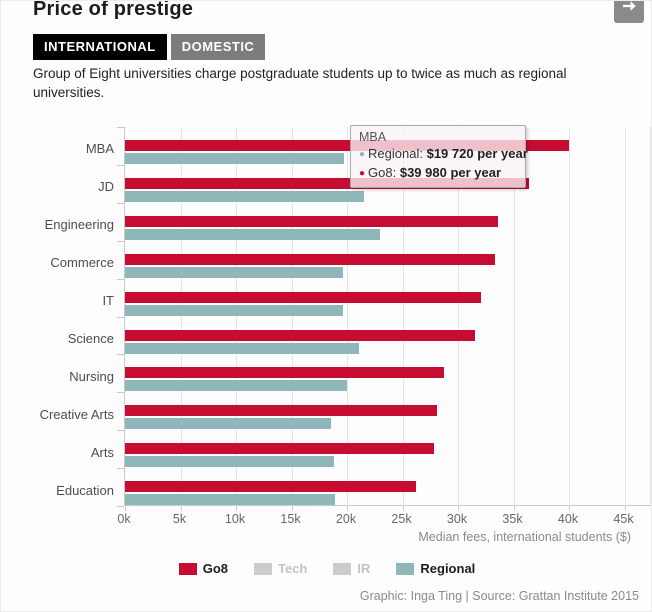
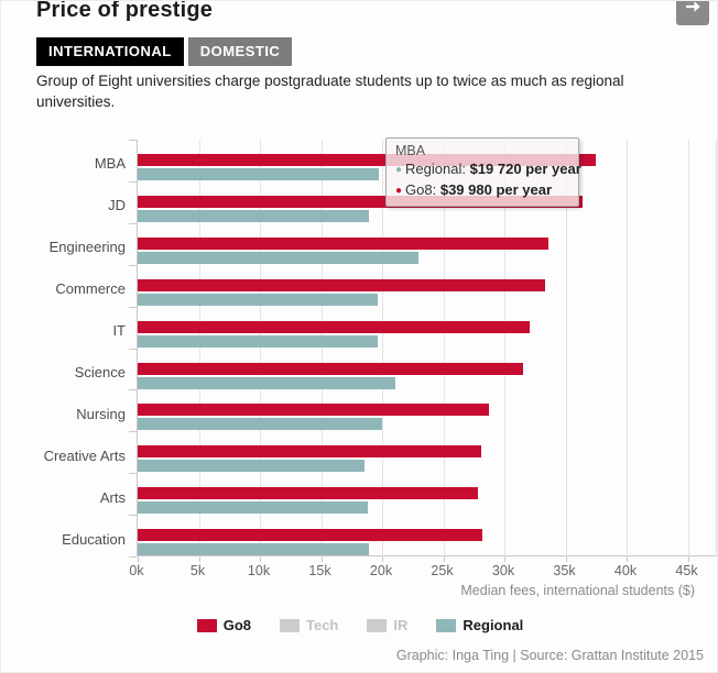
Go8/MBA: 40.0k -> 37.5k
Regional/JD: 21.5k -> 18.9k
Go8/Education: 26.2k -> 28.2k
